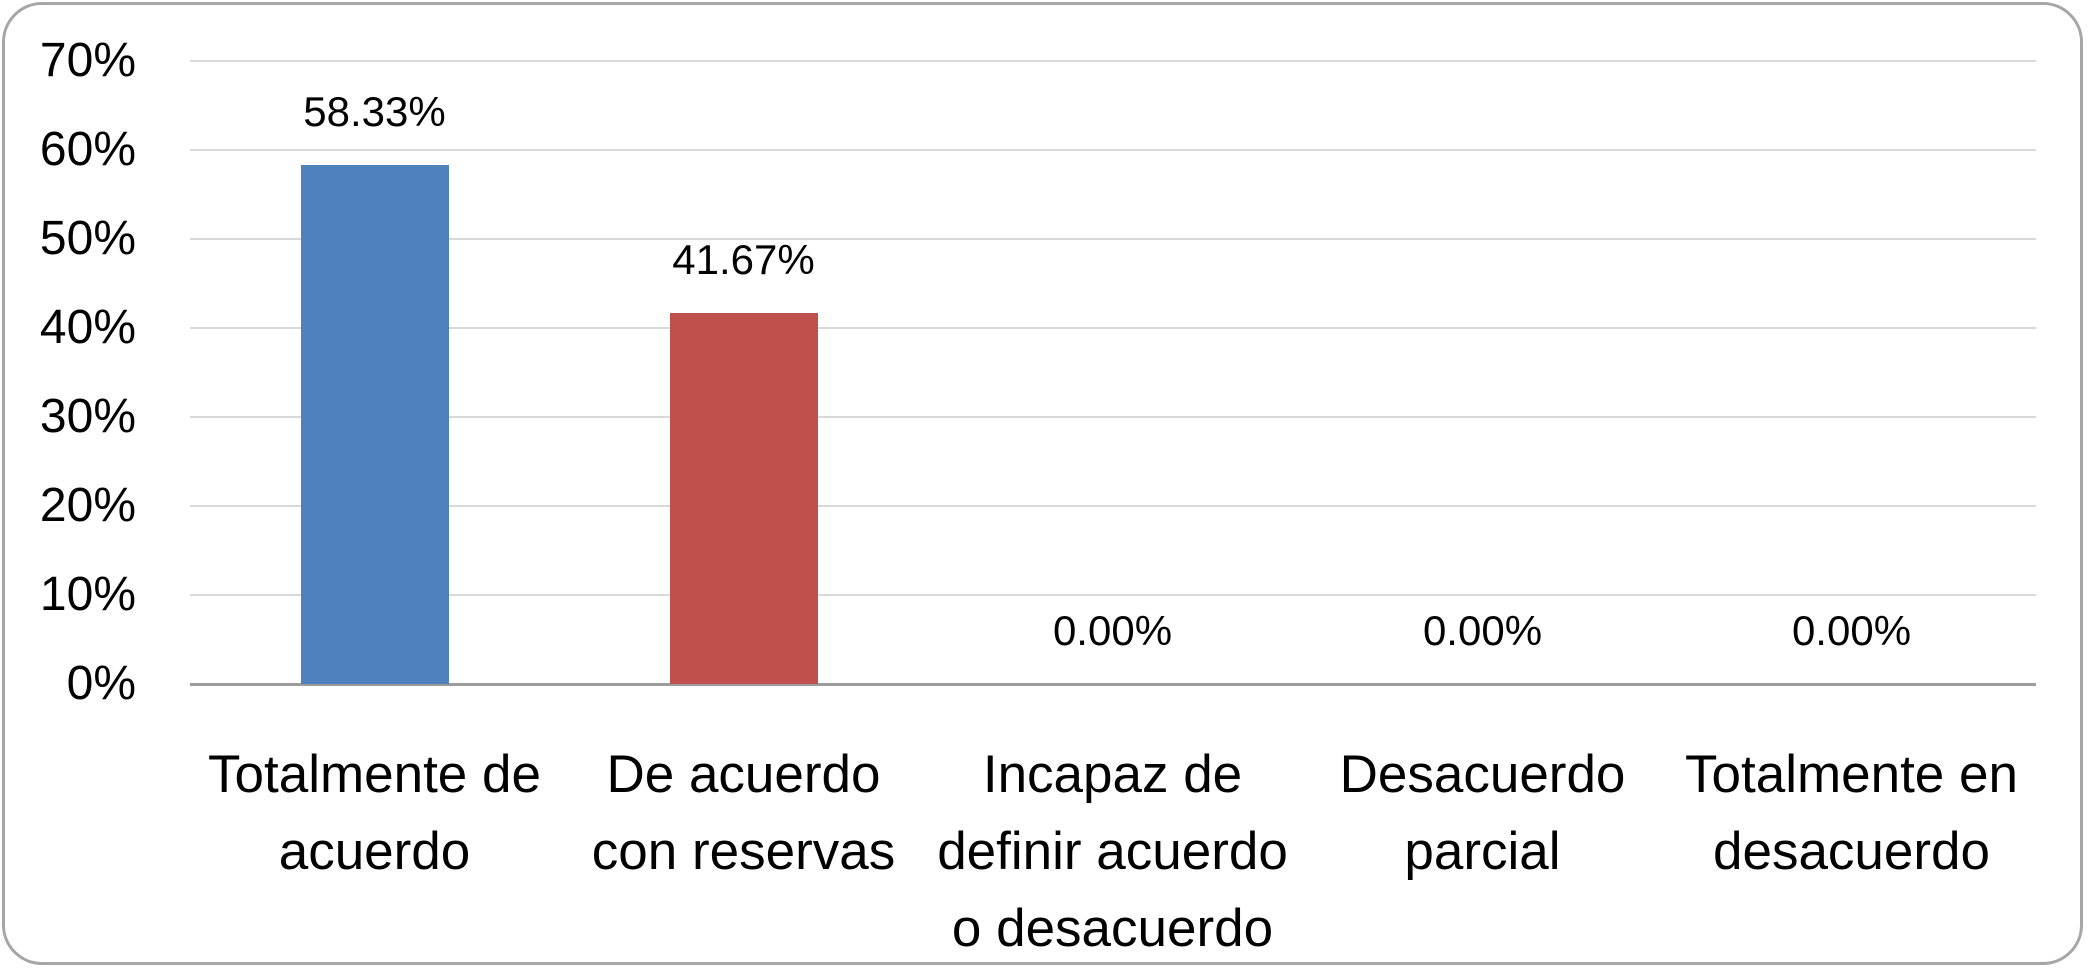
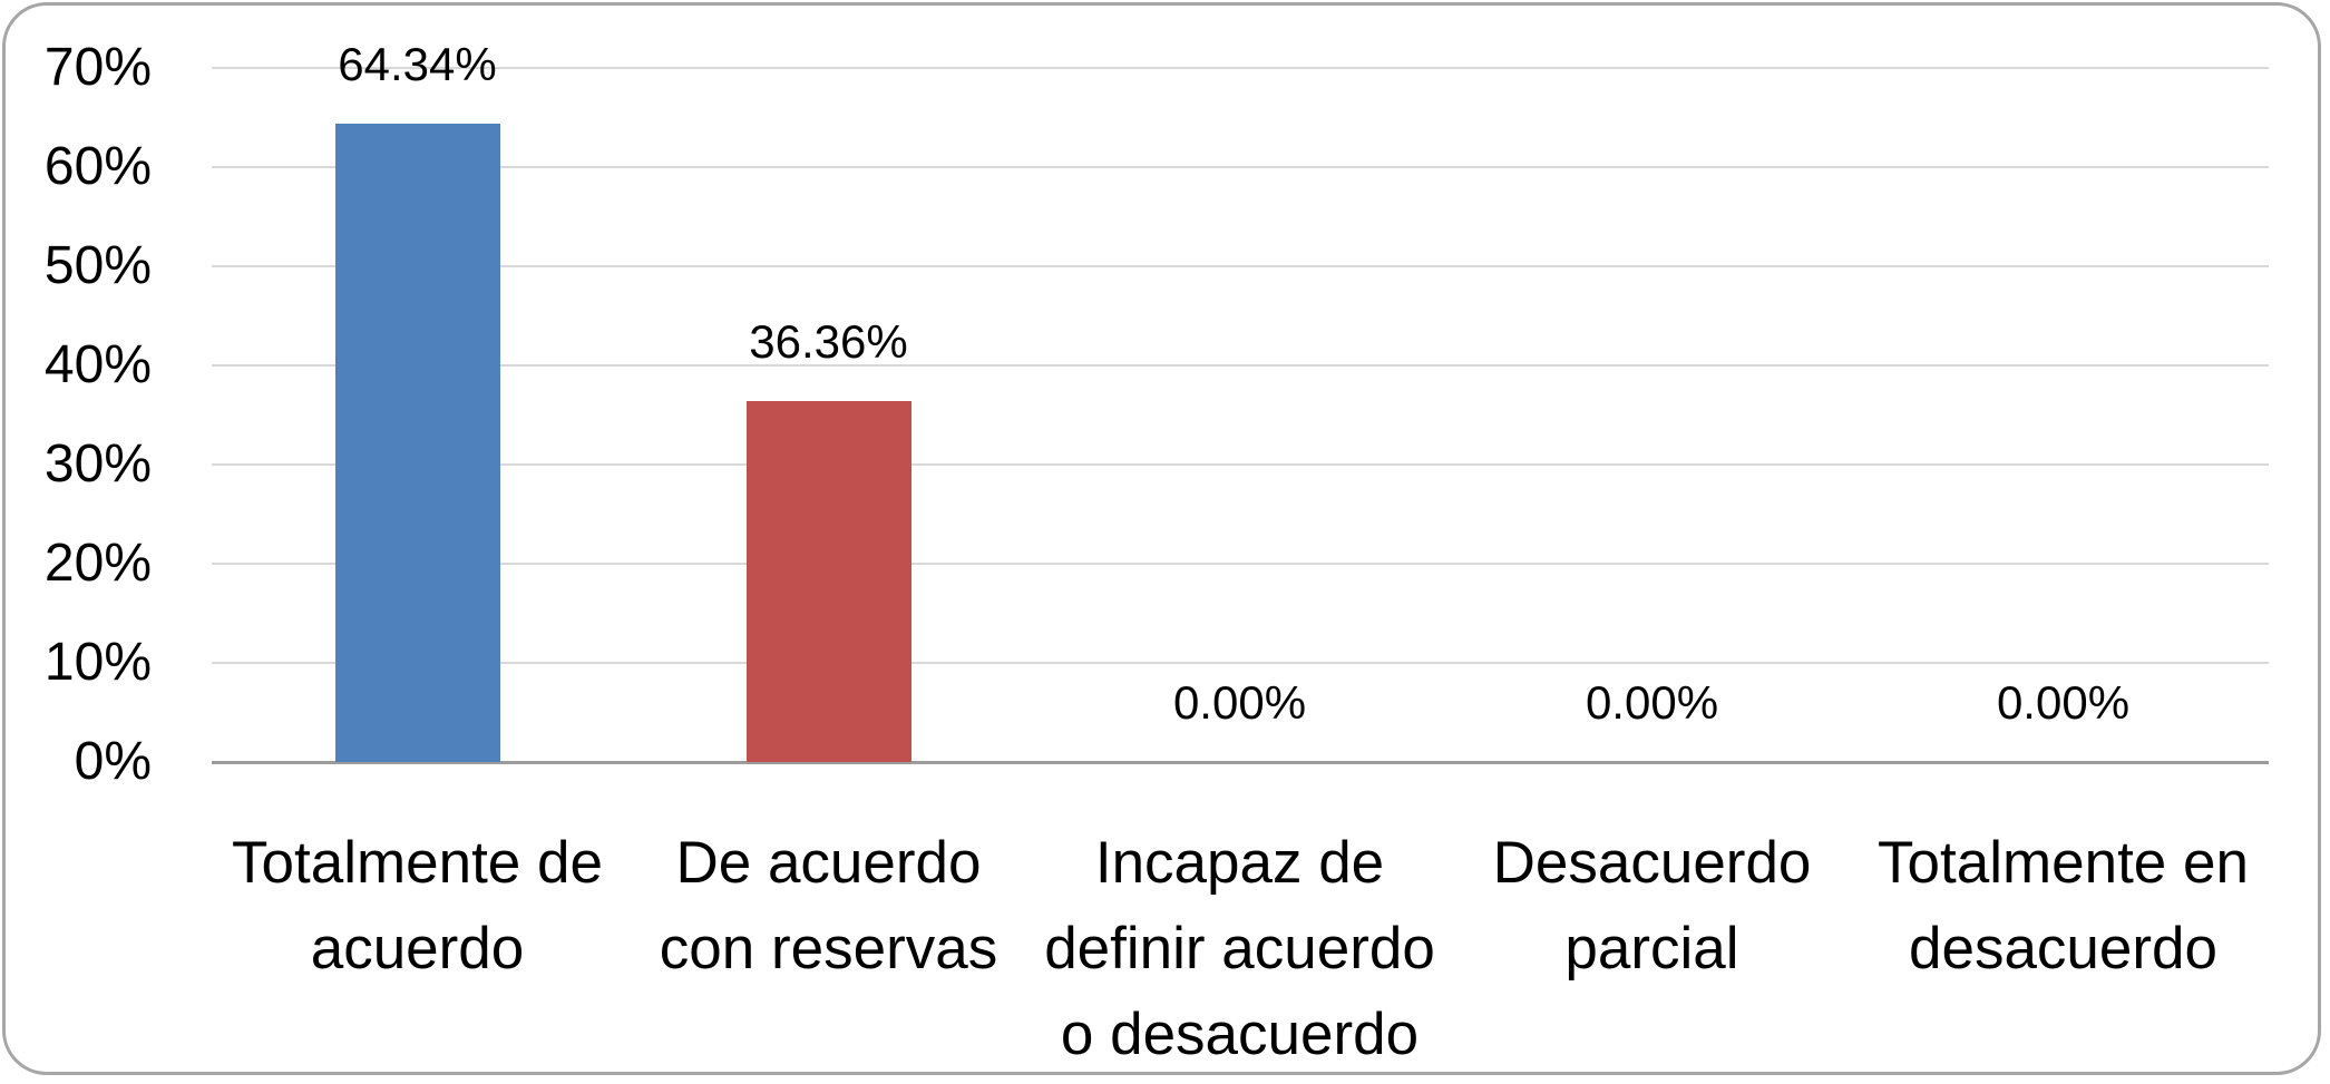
Totalmente de acuerdo: 58.33% -> 64.34%
De acuerdo con reservas: 41.67% -> 36.36%
